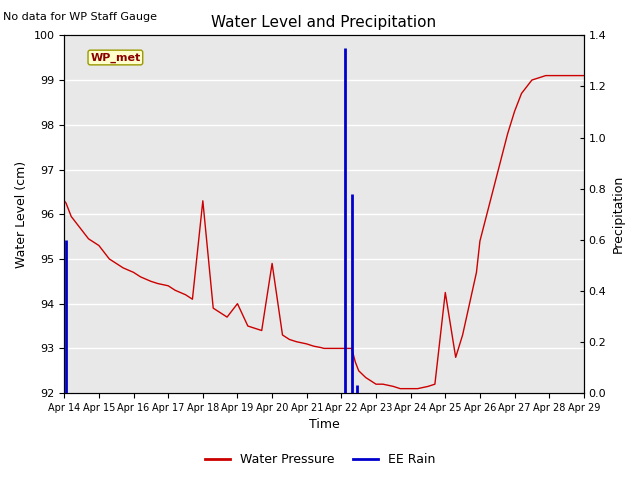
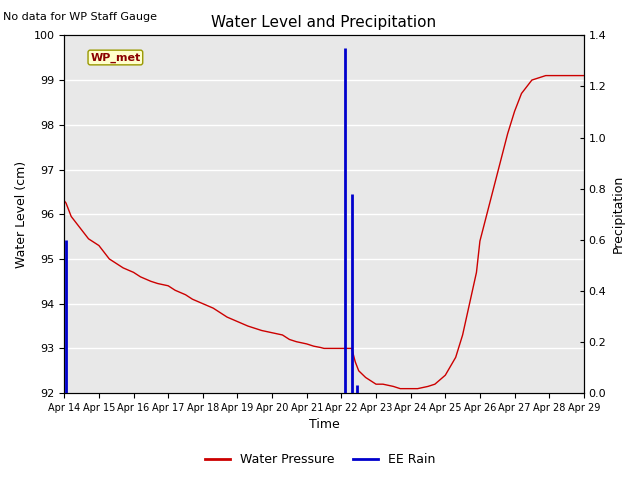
Apr 18: 96.30 -> 94.00
Apr 19: 94.00 -> 93.60
Apr 20: 94.90 -> 93.35
Apr 25: 94.25 -> 92.40
